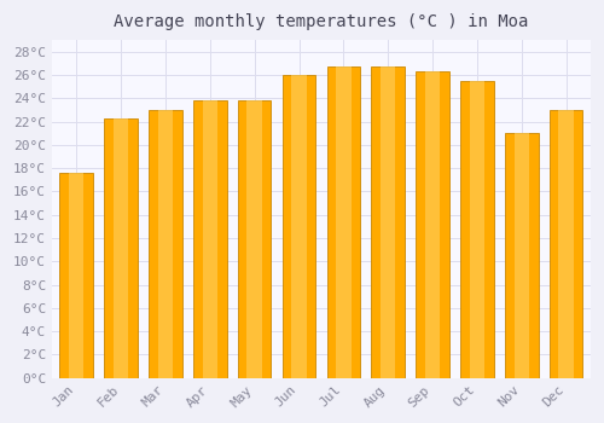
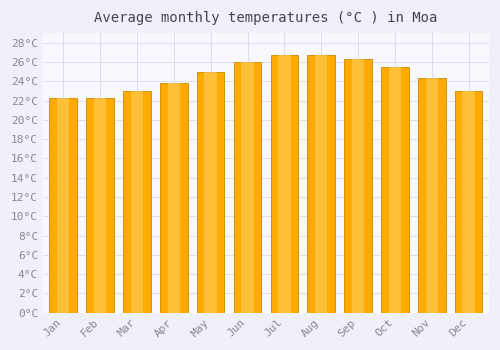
Jan: 17.6°C -> 22.3°C
May: 23.8°C -> 25.0°C
Nov: 21.0°C -> 24.4°C
